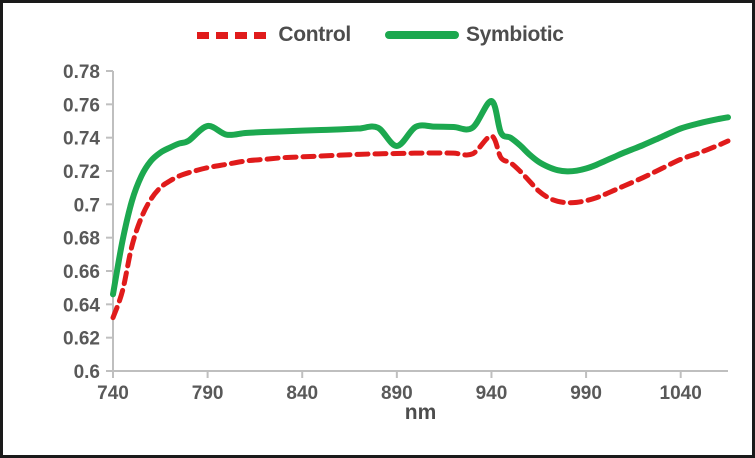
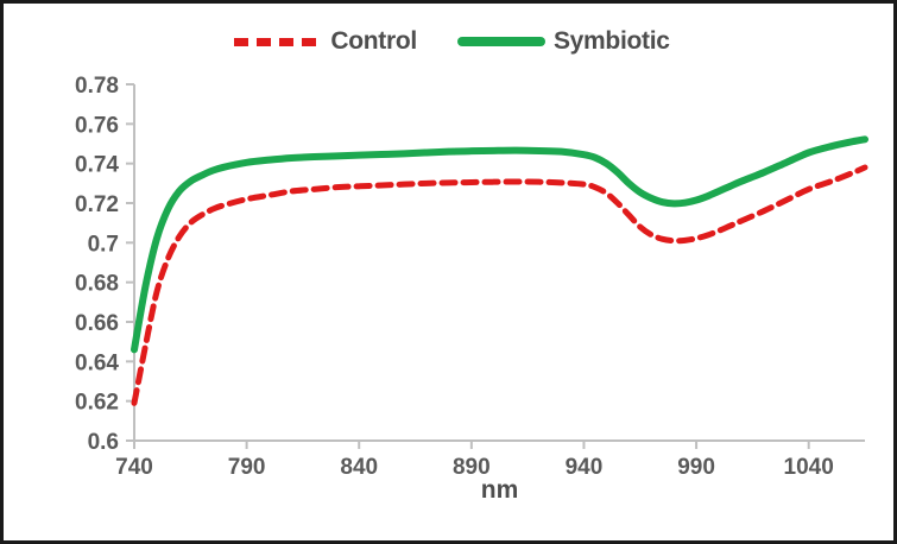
Control/740: 0.632 -> 0.619
Symbiotic/790: 0.747 -> 0.741
Symbiotic/890: 0.735 -> 0.746
Control/940: 0.741 -> 0.730
Symbiotic/940: 0.762 -> 0.745
